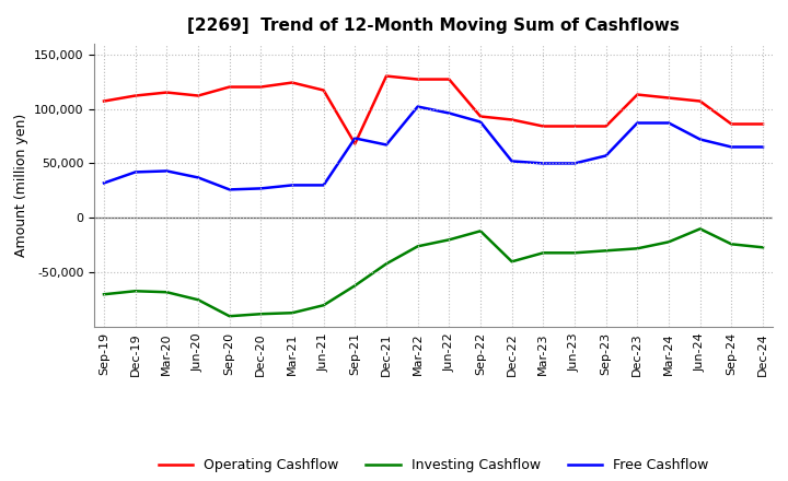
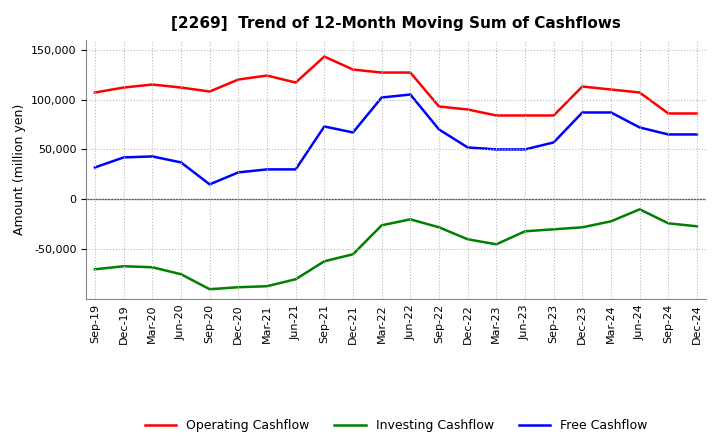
Operating Cashflow/Sep-20: 120,000 -> 108,000
Free Cashflow/Sep-20: 26,000 -> 15,000
Operating Cashflow/Sep-21: 68,000 -> 143,000
Investing Cashflow/Dec-21: -42,000 -> -55,000
Free Cashflow/Jun-22: 96,000 -> 105,000
Investing Cashflow/Sep-22: -12,000 -> -28,000
Free Cashflow/Sep-22: 88,000 -> 70,000
Investing Cashflow/Mar-23: -32,000 -> -45,000
